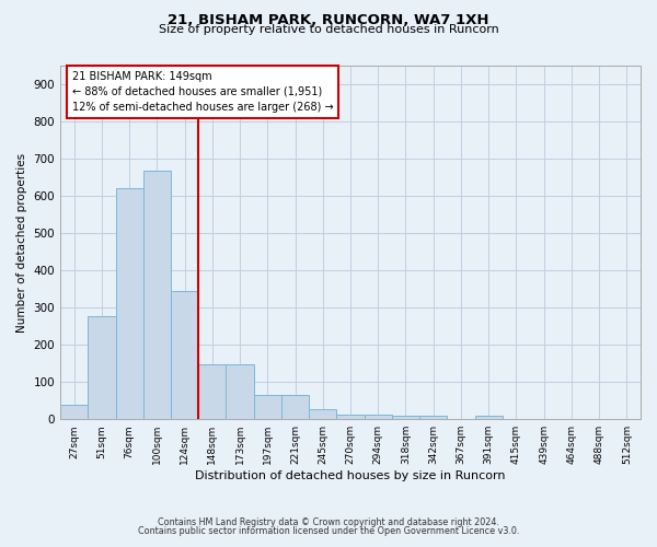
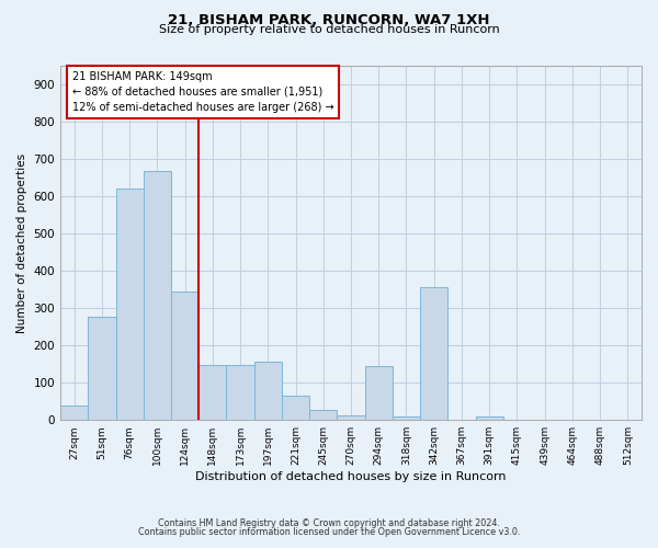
197sqm: 65 -> 155
294sqm: 13 -> 145
342sqm: 8 -> 355
